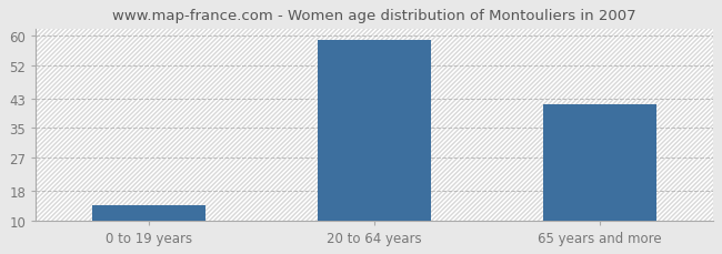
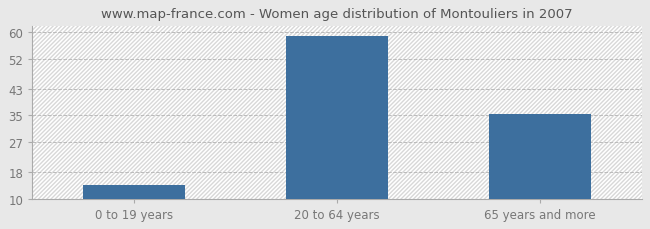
65 years and more: 41.5 -> 35.5
